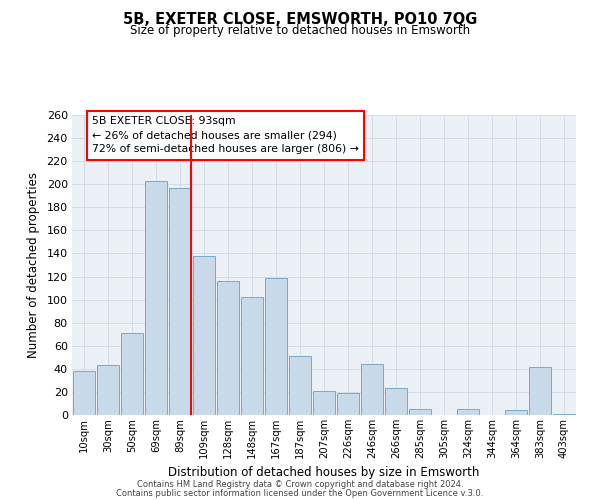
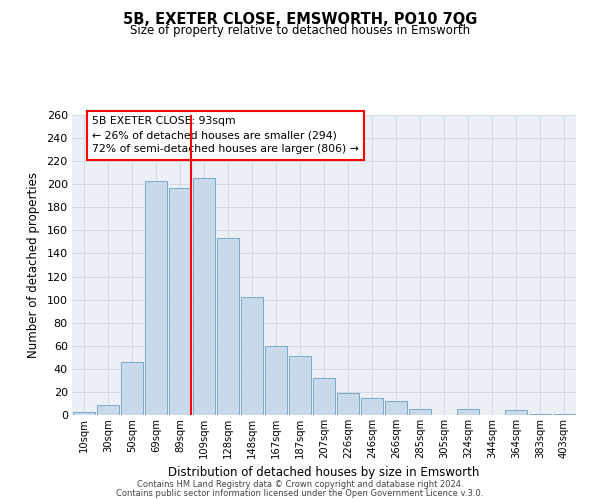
10sqm: 38 -> 3
30sqm: 43 -> 9
50sqm: 71 -> 46
109sqm: 138 -> 205
128sqm: 116 -> 153
167sqm: 119 -> 60
207sqm: 21 -> 32
246sqm: 44 -> 15
266sqm: 23 -> 12
383sqm: 42 -> 1
